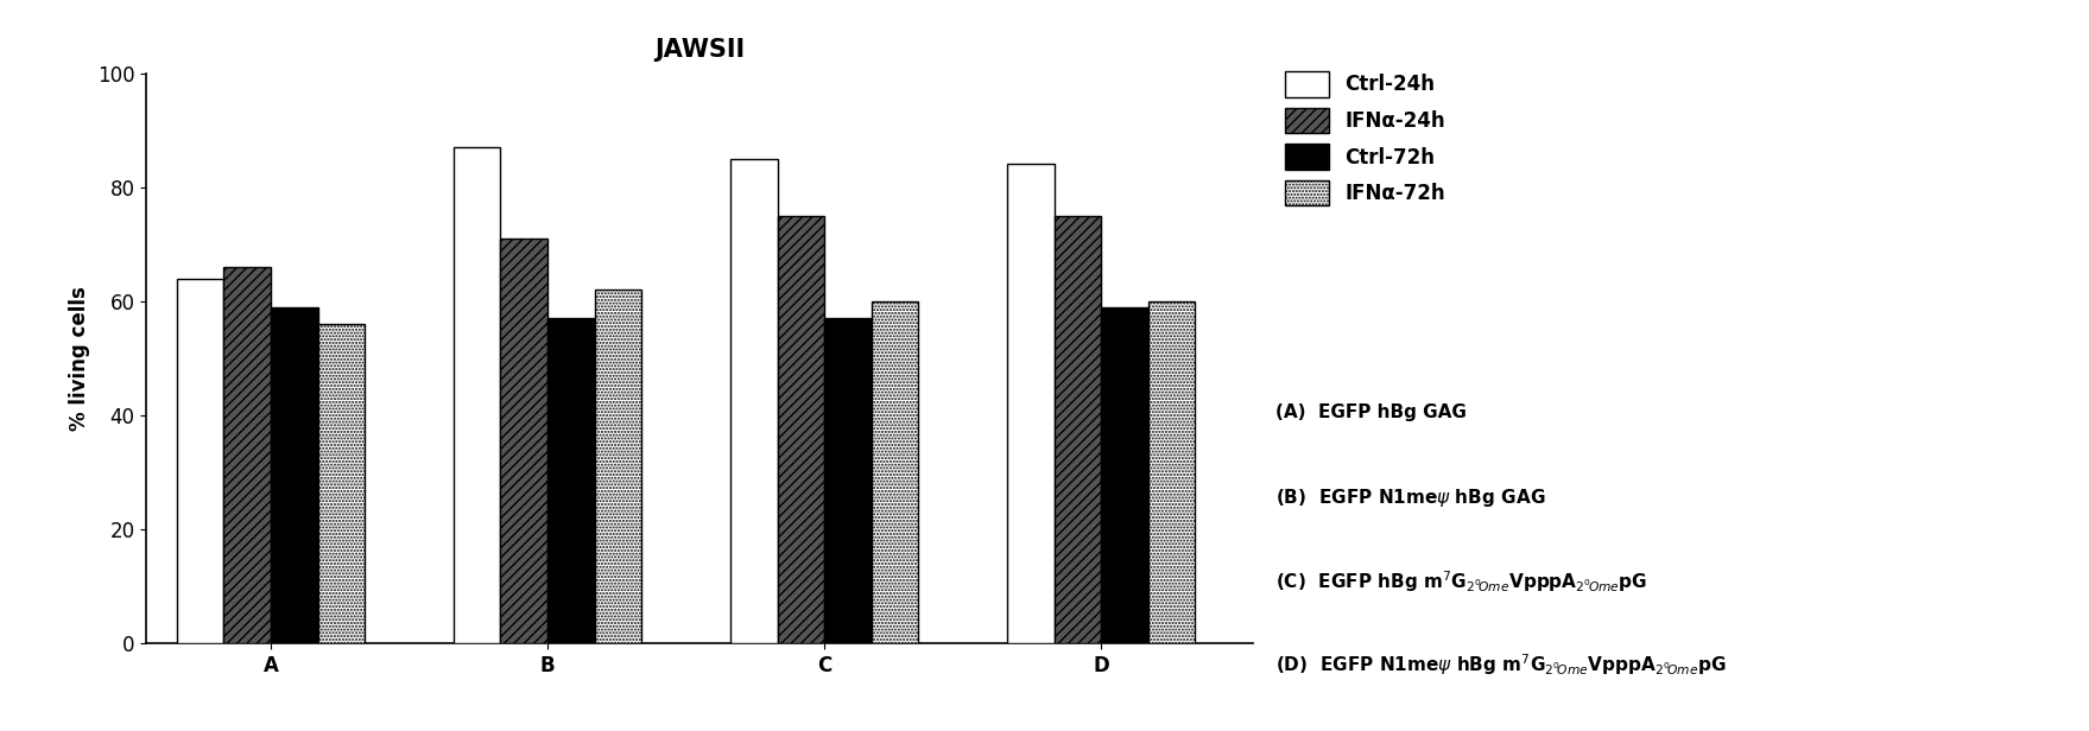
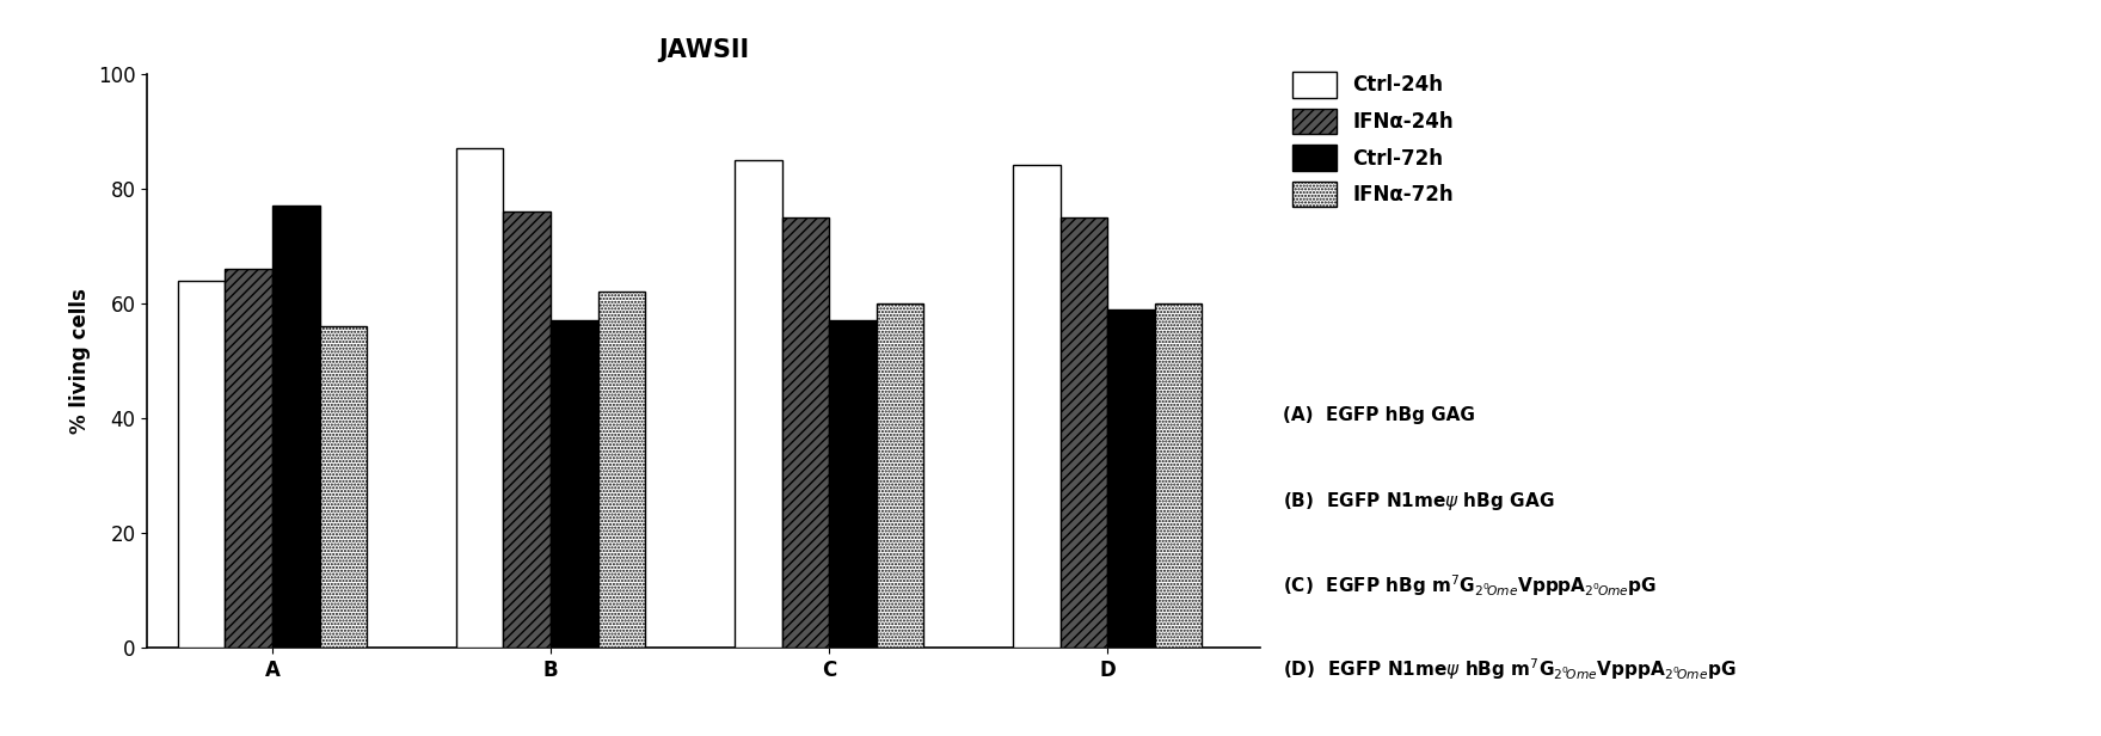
Ctrl-72h/A: 59 -> 77
IFNα-24h/B: 71 -> 76
